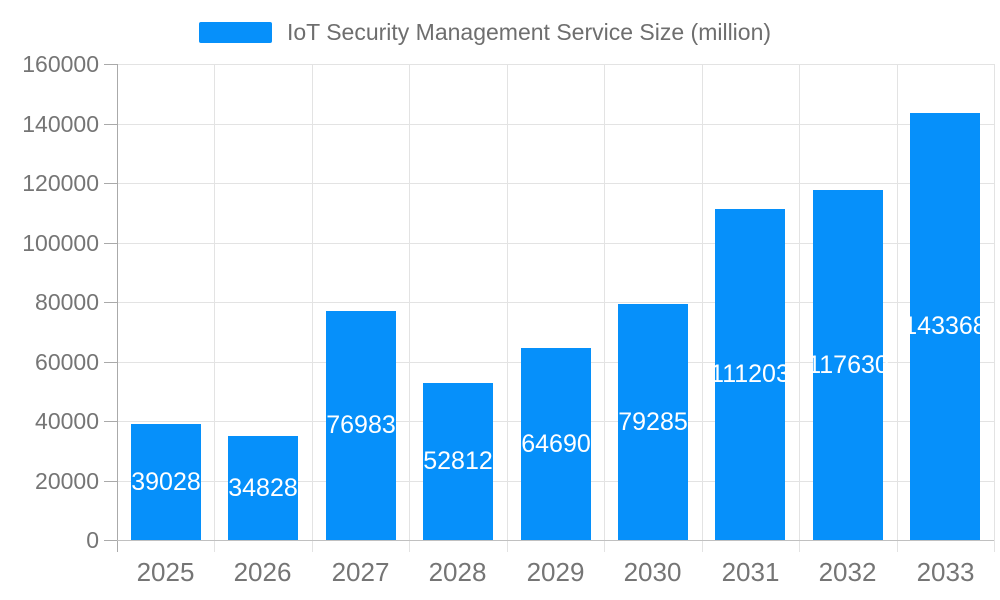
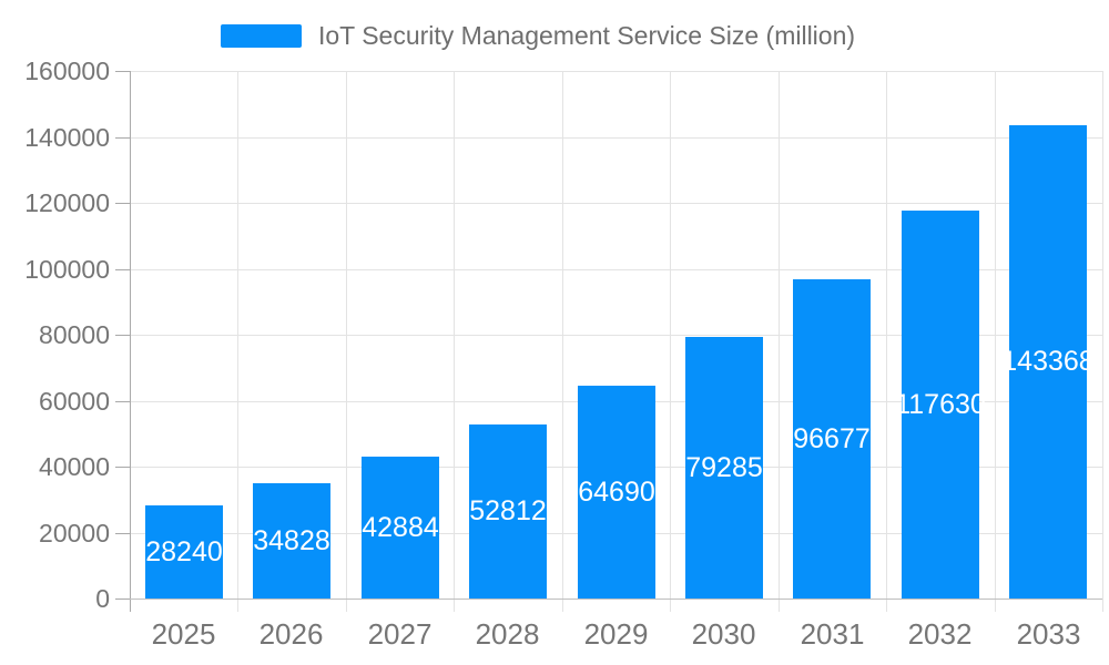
2025: 39028 -> 28240
2027: 76983 -> 42884
2031: 111203 -> 96677
